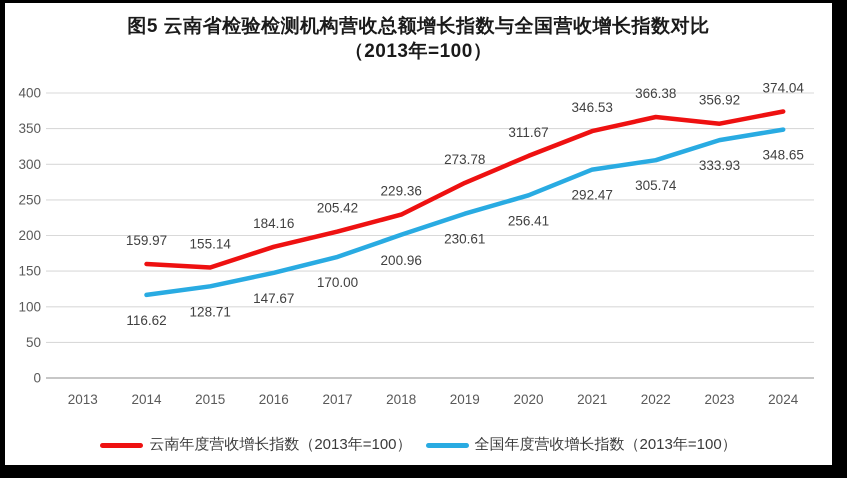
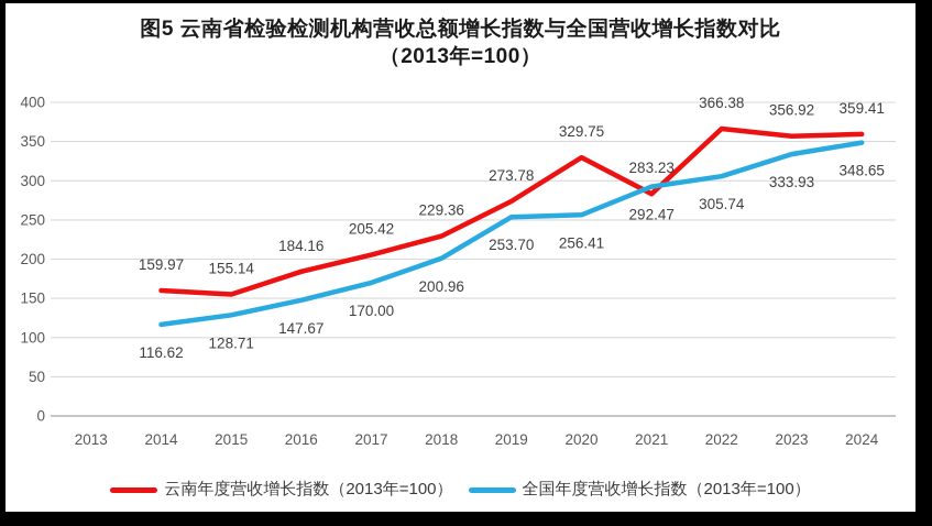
全国年度营收增长指数（2013年=100）/2019: 230.61 -> 253.70
云南年度营收增长指数（2013年=100）/2020: 311.67 -> 329.75
云南年度营收增长指数（2013年=100）/2021: 346.53 -> 283.23
云南年度营收增长指数（2013年=100）/2024: 374.04 -> 359.41
